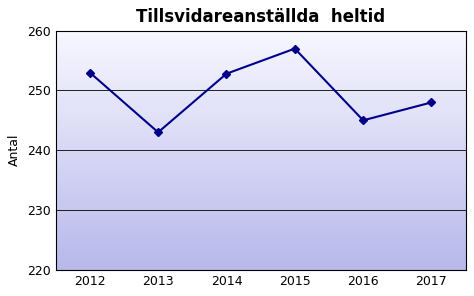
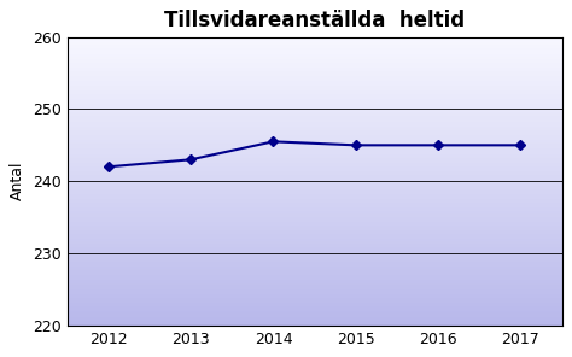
2012: 253.0 -> 242.0
2014: 252.8 -> 245.5
2015: 257.0 -> 245.0
2017: 248.0 -> 245.0
